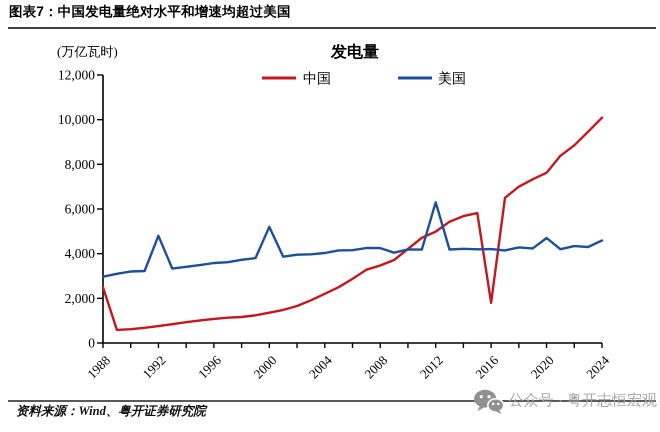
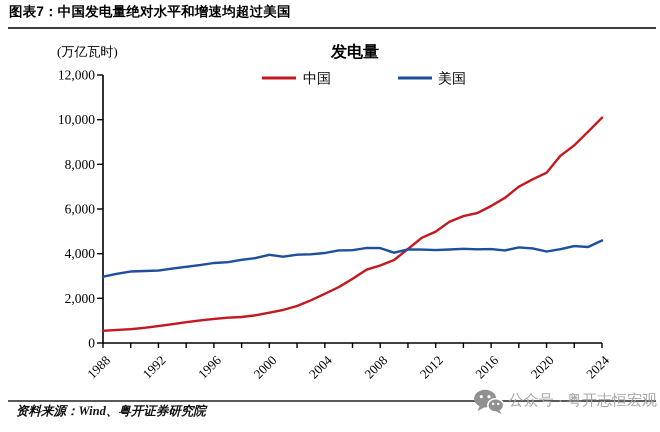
中国/1988: 2500 -> 500
美国/1992: 4800 -> 3200
美国/2000: 5200 -> 4000
美国/2012: 6300 -> 4200
中国/2016: 1800 -> 6100
美国/2020: 4700 -> 4100
